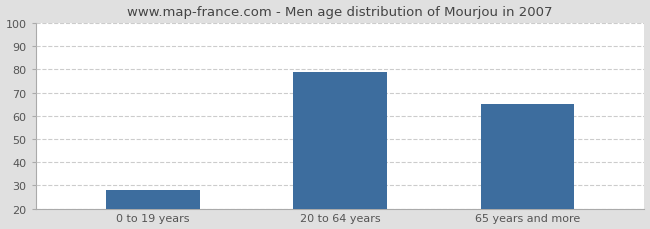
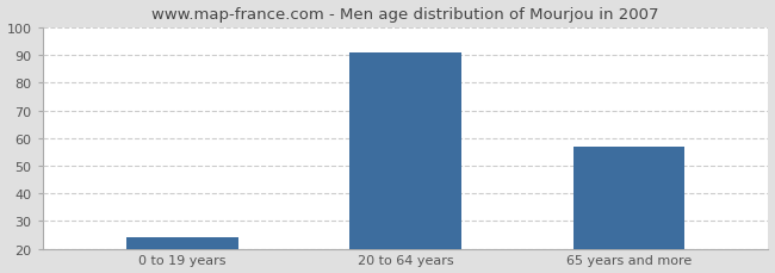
0 to 19 years: 28 -> 24
20 to 64 years: 79 -> 91
65 years and more: 65 -> 57
